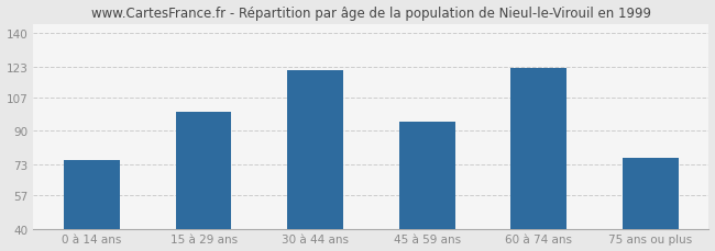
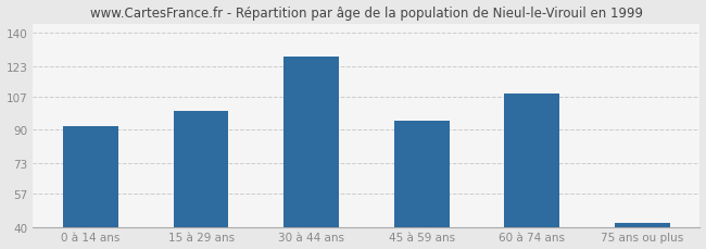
0 à 14 ans: 75 -> 92
30 à 44 ans: 121 -> 128
60 à 74 ans: 122 -> 109
75 ans ou plus: 76 -> 42
